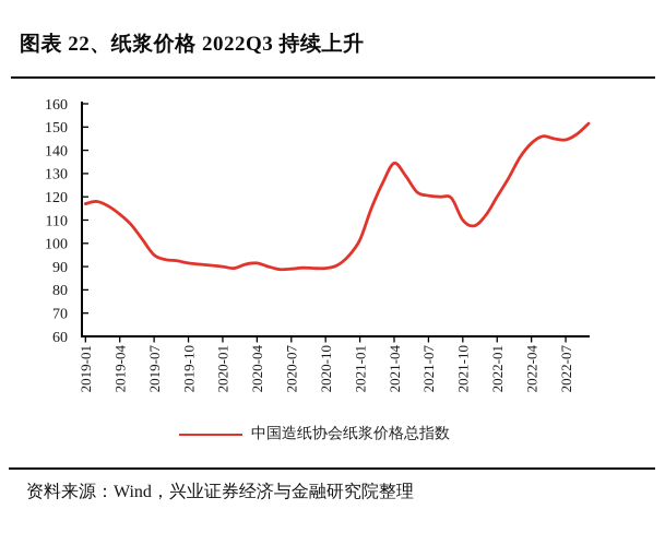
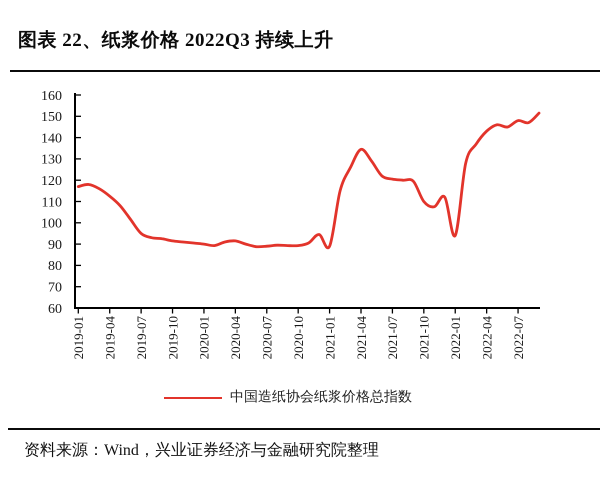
2021-01: 102 -> 89
2022-01: 120 -> 94
2022-07: 144 -> 148
